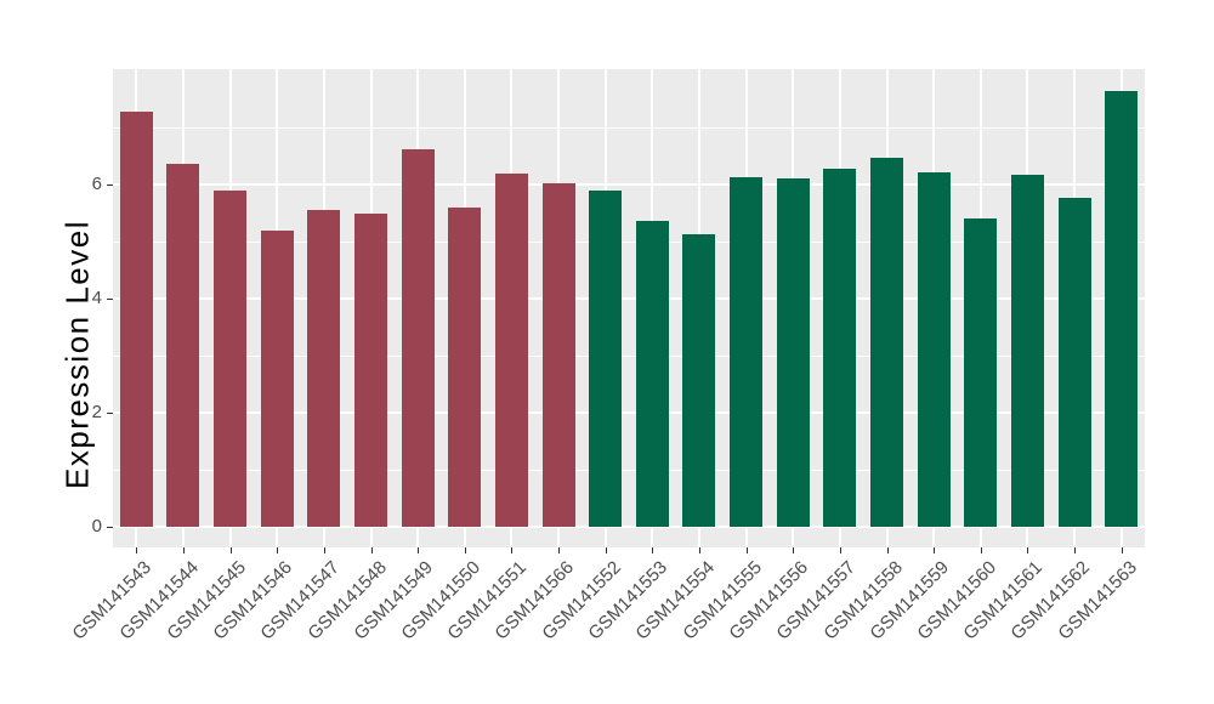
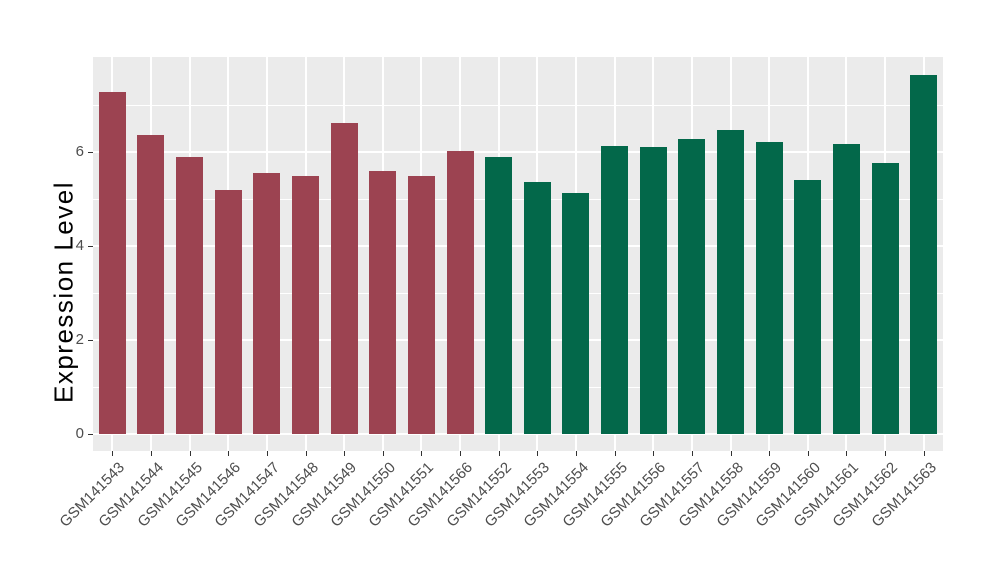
GSM141551: 6.2 -> 5.5
